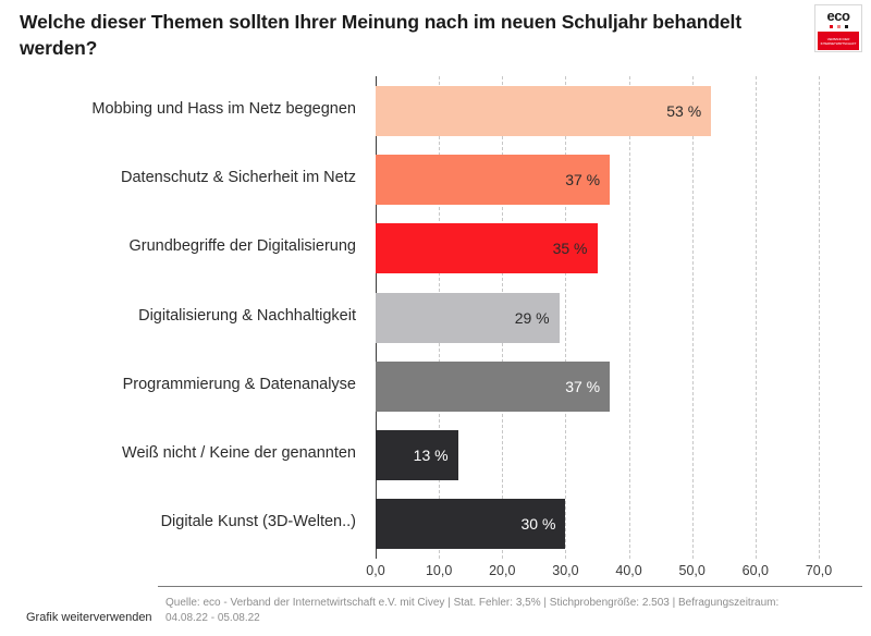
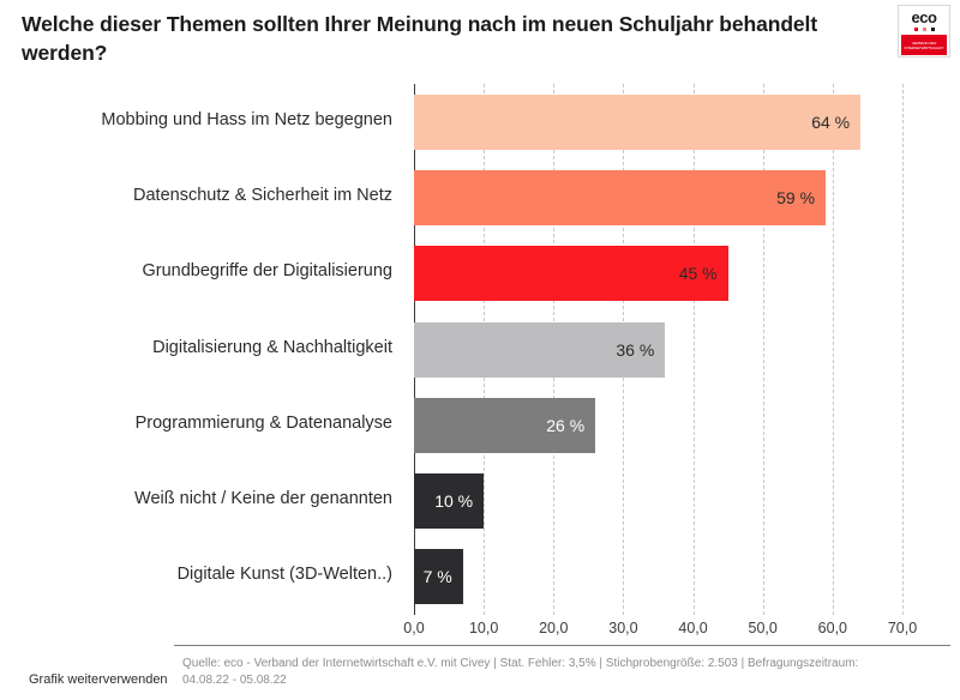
Mobbing und Hass im Netz begegnen: 53 -> 64
Datenschutz & Sicherheit im Netz: 37 -> 59
Grundbegriffe der Digitalisierung: 35 -> 45
Digitalisierung & Nachhaltigkeit: 29 -> 36
Programmierung & Datenanalyse: 37 -> 26
Weiß nicht / Keine der genannten: 13 -> 10
Digitale Kunst (3D-Welten..): 30 -> 7
